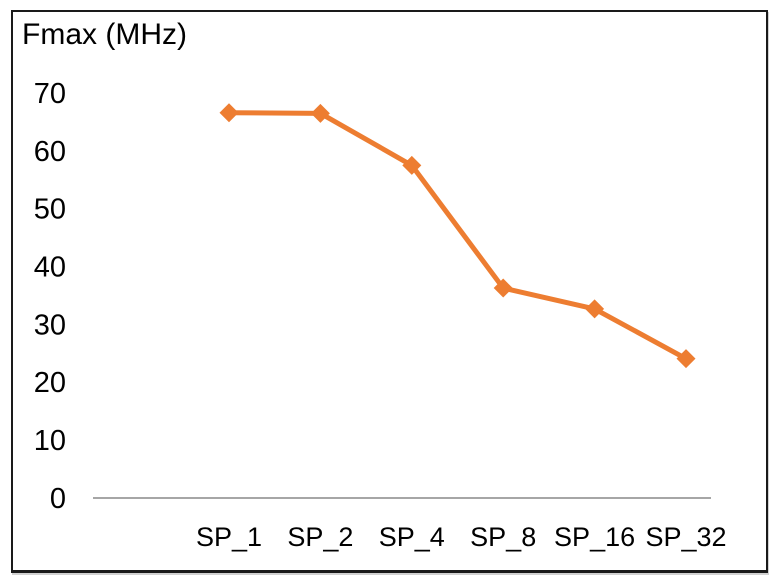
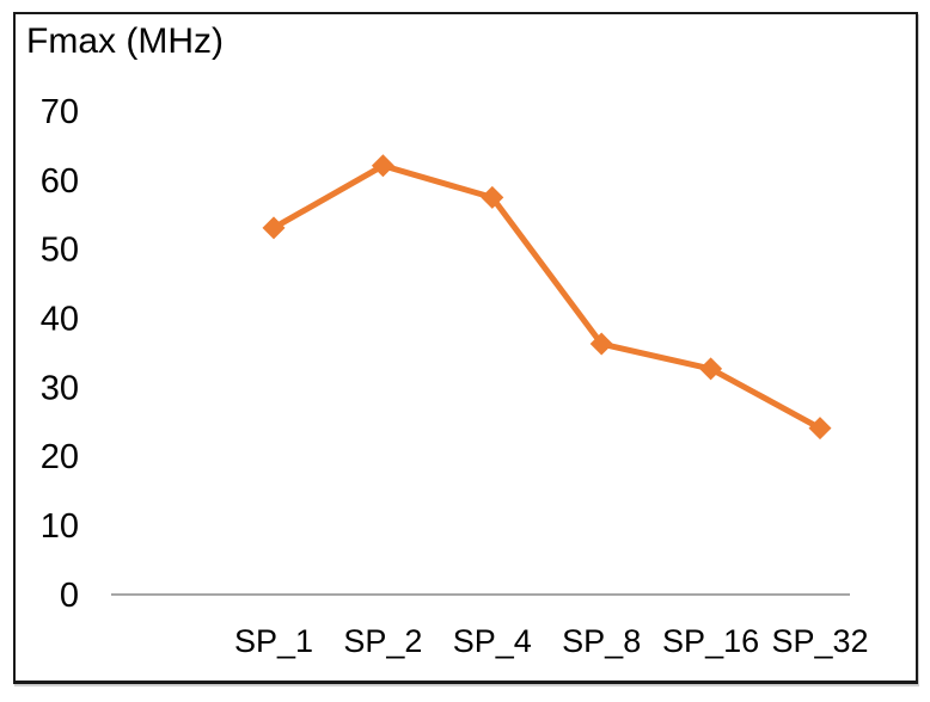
SP_1: 66 -> 53
SP_2: 66 -> 62
